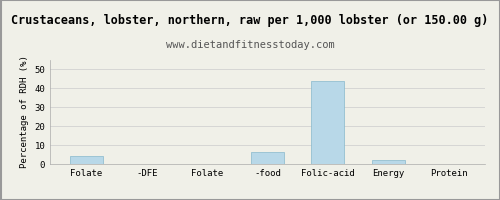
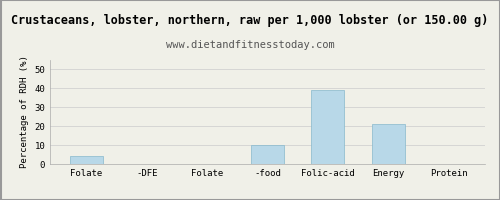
-food: 6 -> 10
Folic-acid: 44 -> 39
Energy: 2 -> 21
